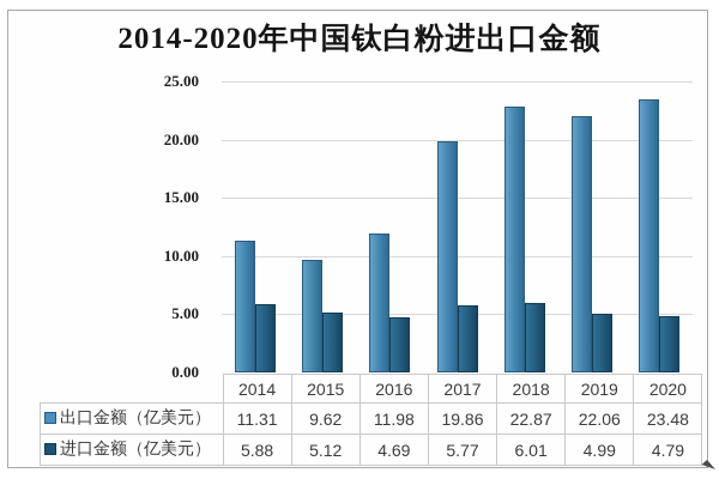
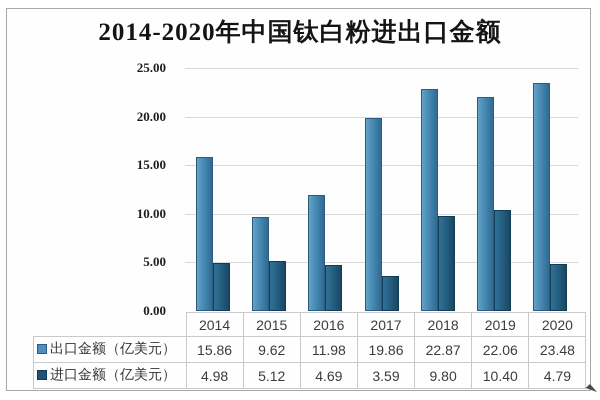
出口金额（亿美元）/2014: 11.31 -> 15.86
进口金额（亿美元）/2014: 5.88 -> 4.98
进口金额（亿美元）/2017: 5.77 -> 3.59
进口金额（亿美元）/2018: 6.01 -> 9.80
进口金额（亿美元）/2019: 4.99 -> 10.40
